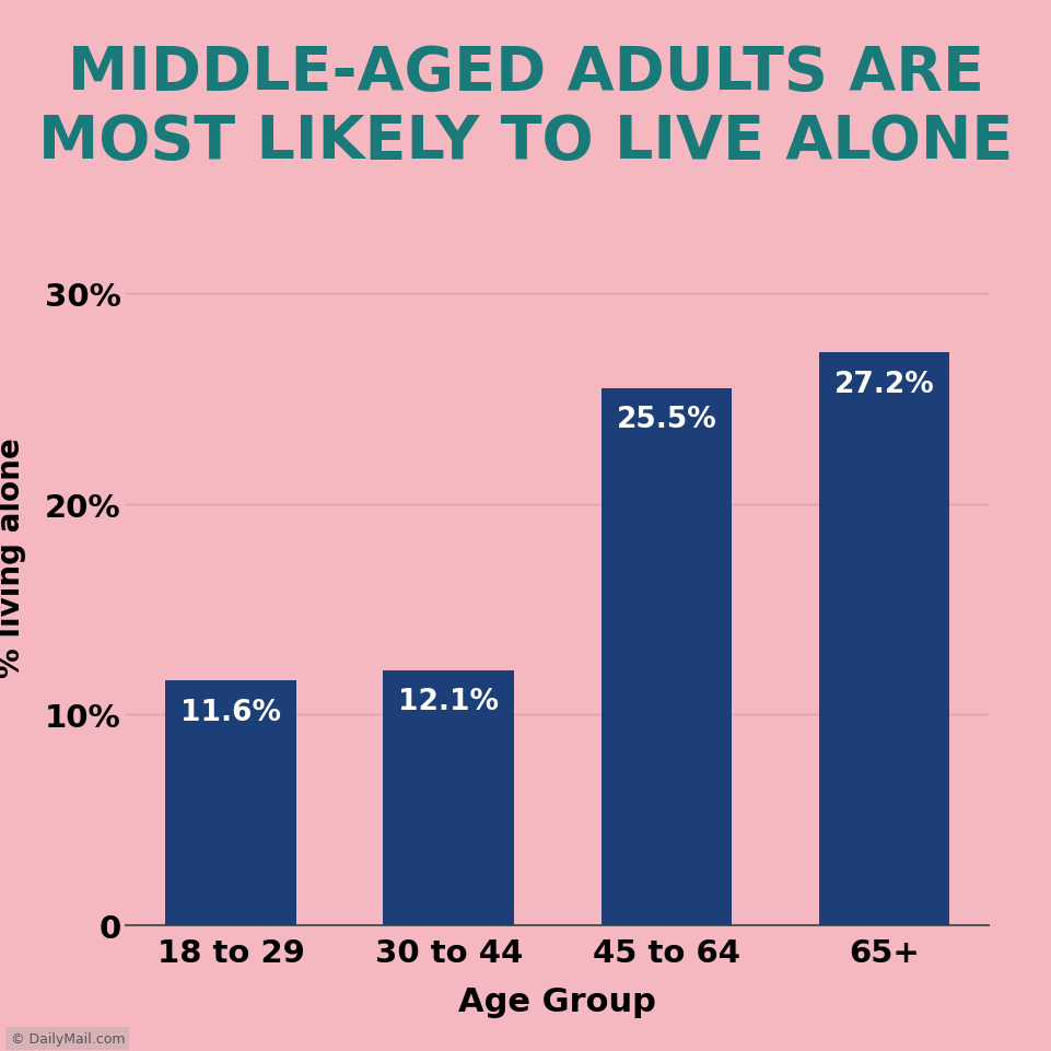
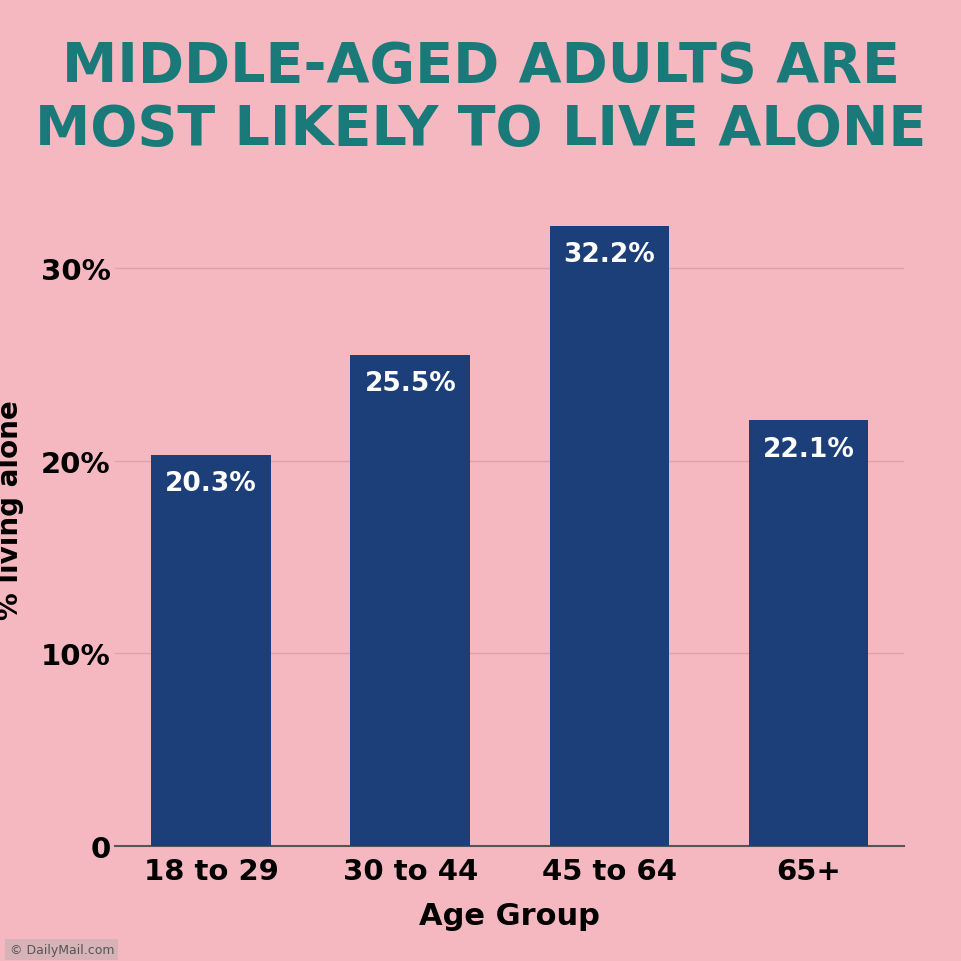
18 to 29: 11.6% -> 20.3%
30 to 44: 12.1% -> 25.5%
45 to 64: 25.5% -> 32.2%
65+: 27.2% -> 22.1%
